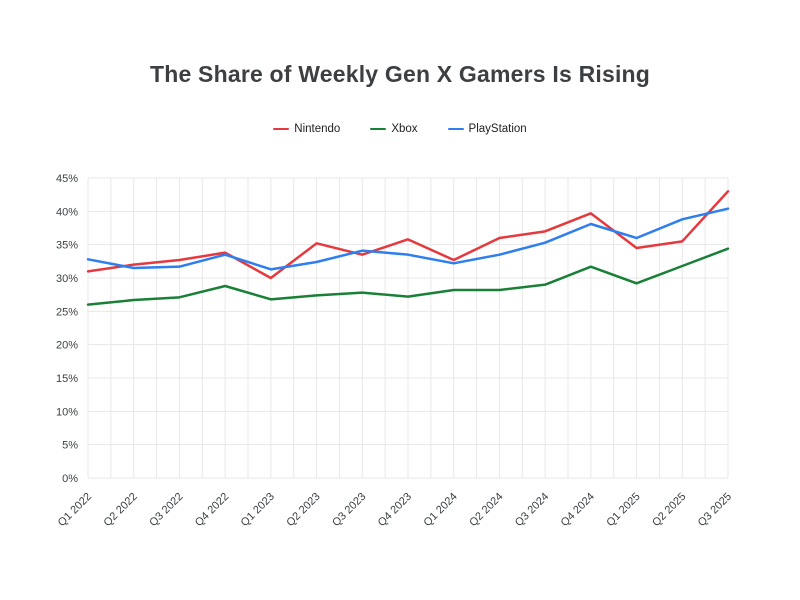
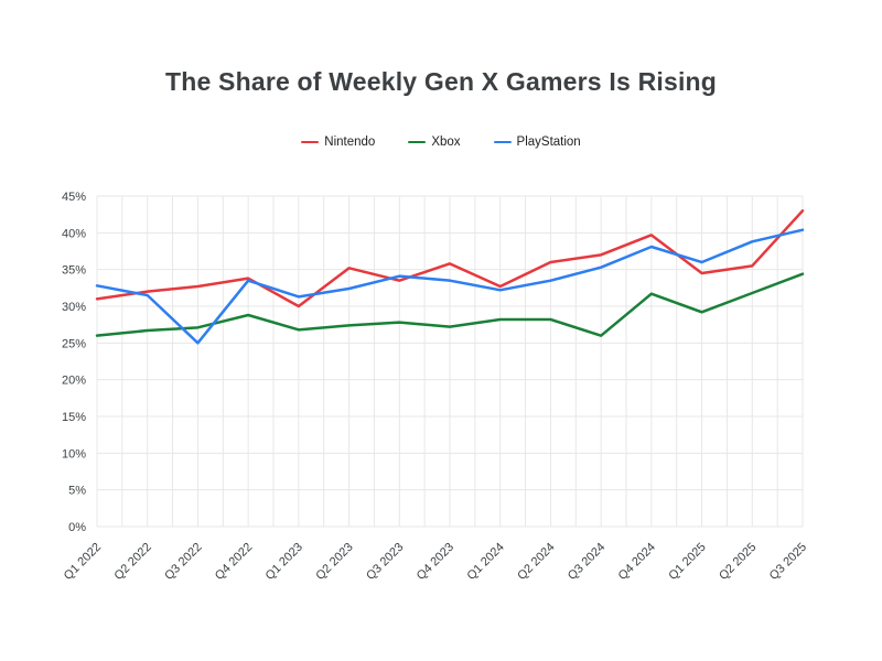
PlayStation/Q3 2022: 32% -> 25%
Xbox/Q3 2024: 29% -> 26%
